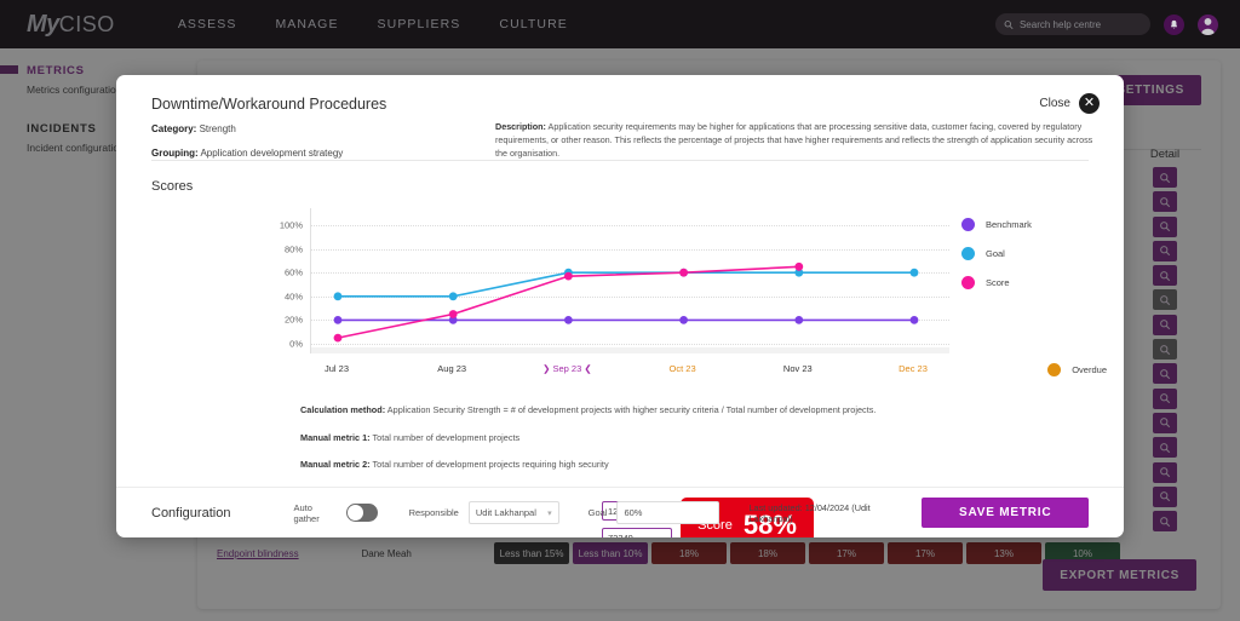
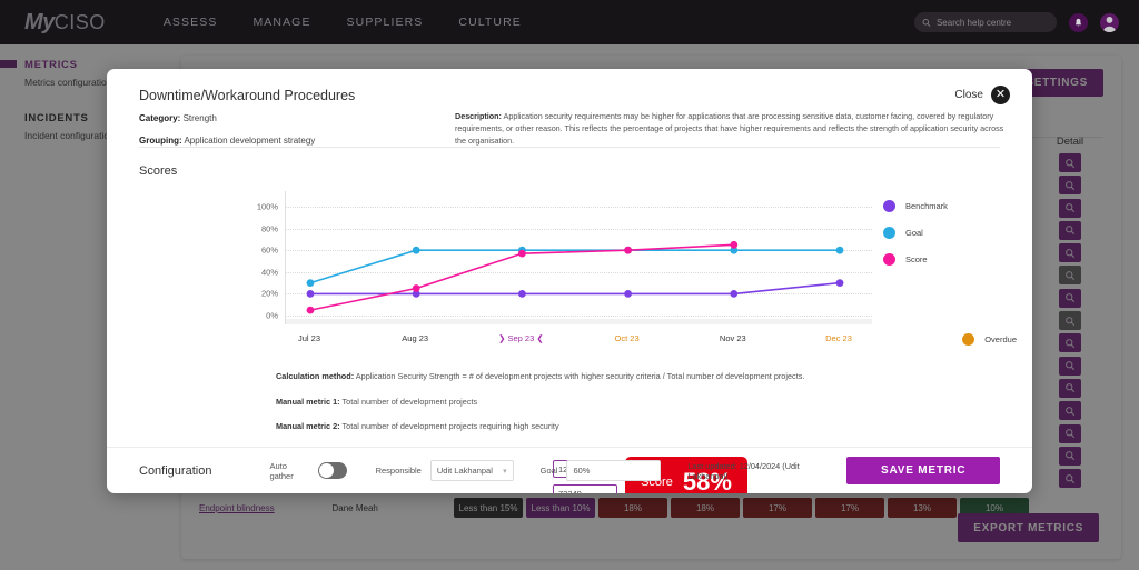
Goal/Jul 23: 40% -> 30%
Goal/Aug 23: 40% -> 60%
Benchmark/Dec 23: 20% -> 30%
